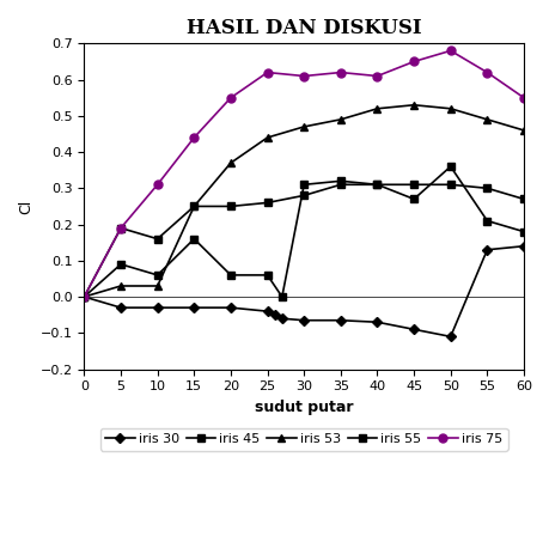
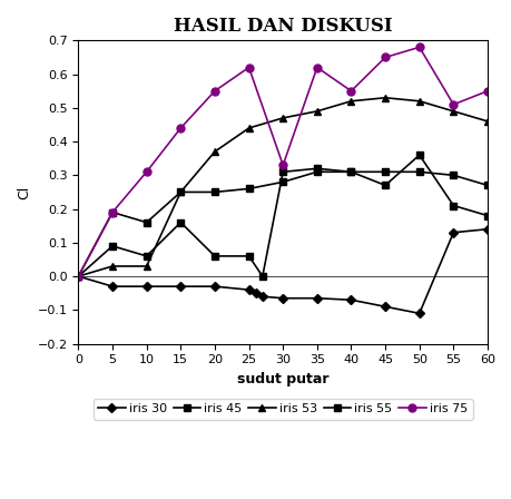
iris 75/30: 0.61 -> 0.33
iris 75/40: 0.61 -> 0.55
iris 75/55: 0.62 -> 0.51
